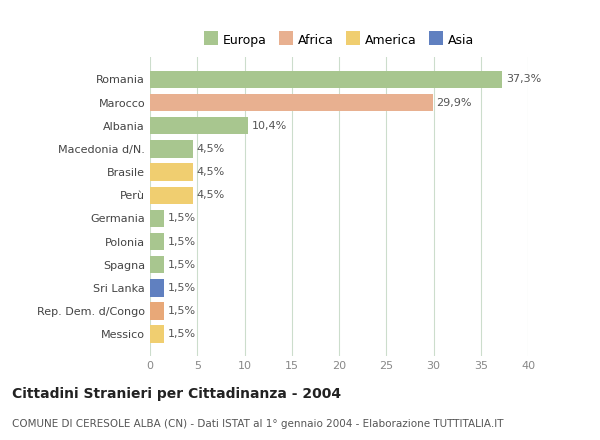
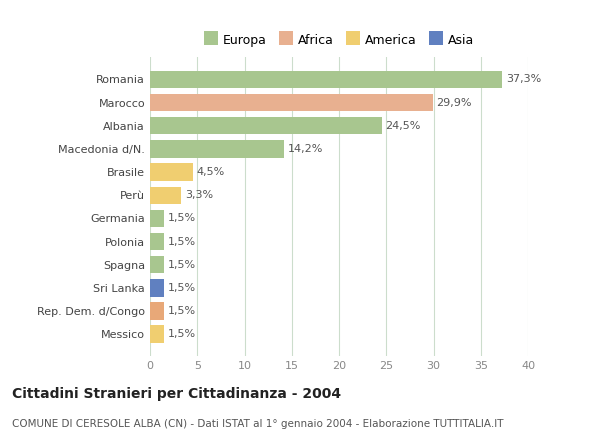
Albania: 10,4% -> 24,5%
Macedonia d/N.: 4,5% -> 14,2%
Perù: 4,5% -> 3,3%
